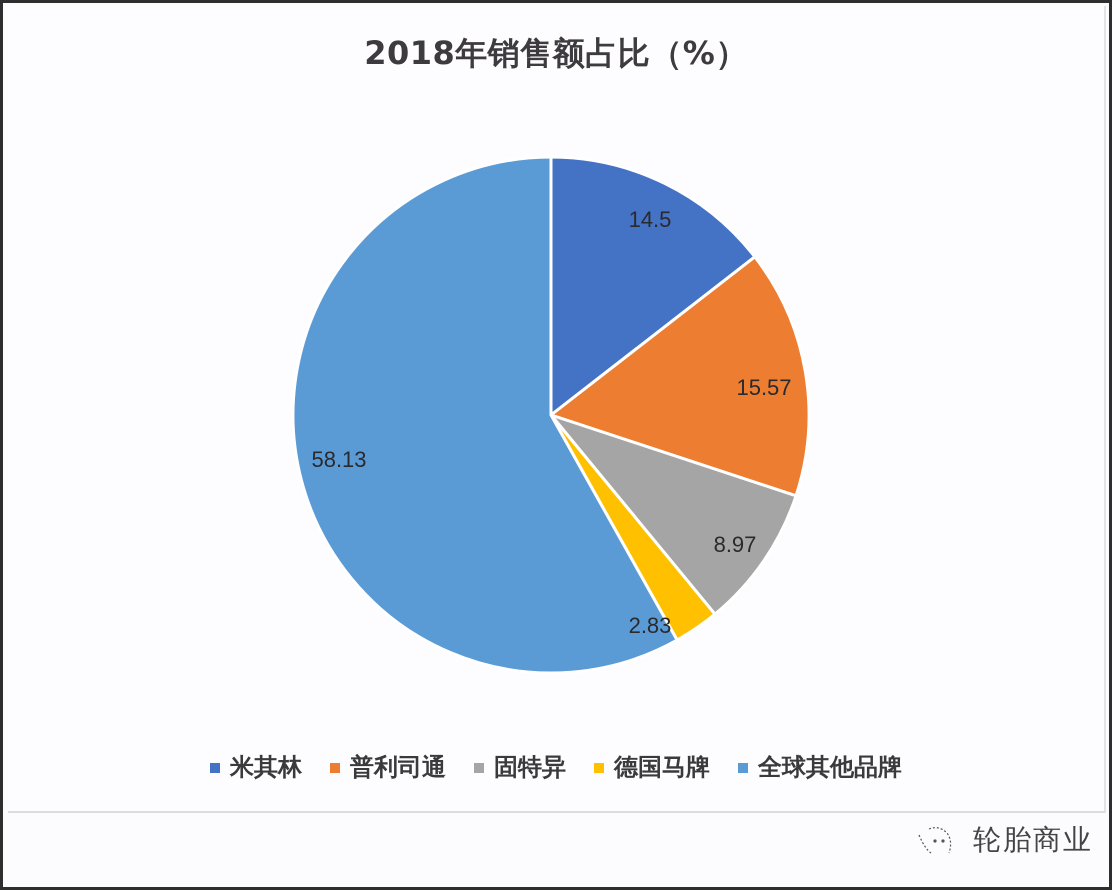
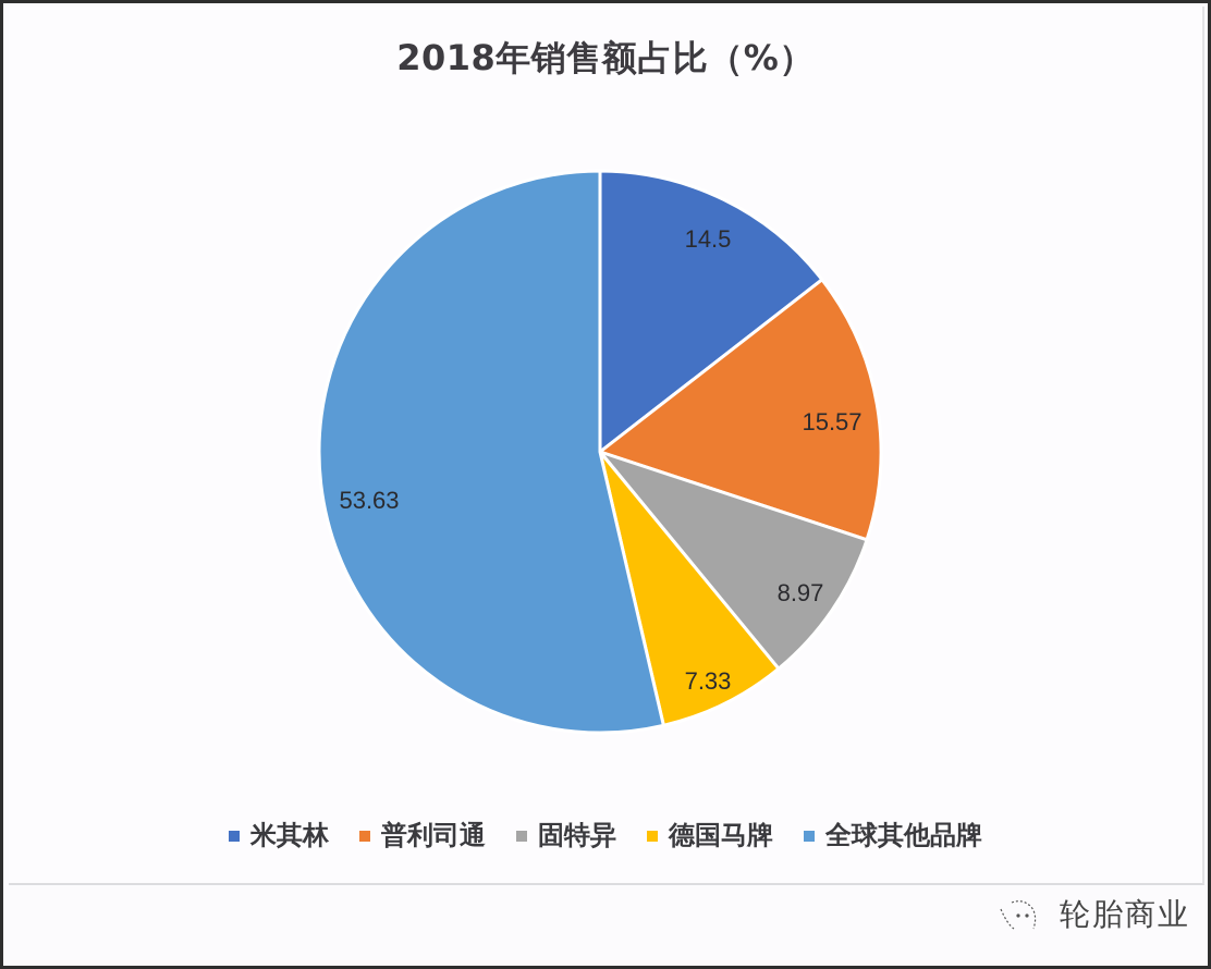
德国马牌: 2.83 -> 7.33
全球其他品牌: 58.13 -> 53.63
